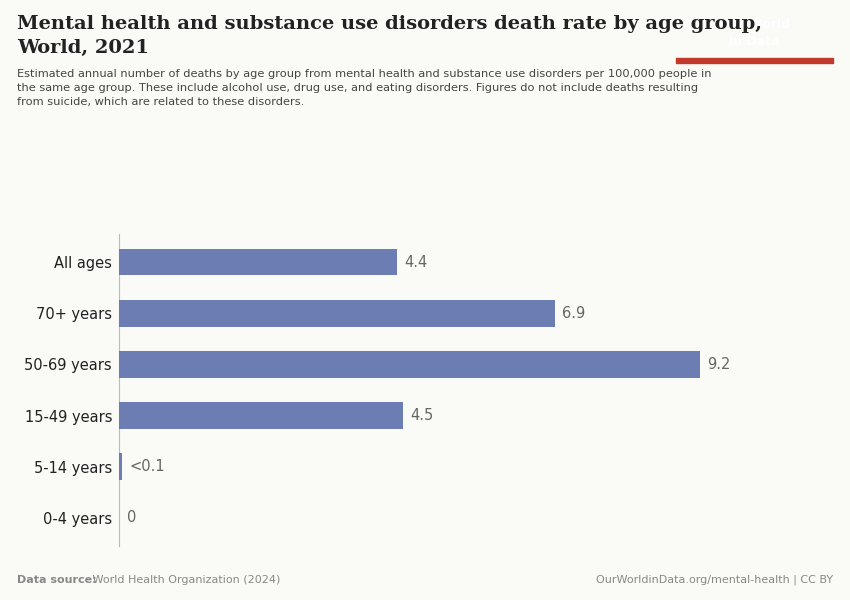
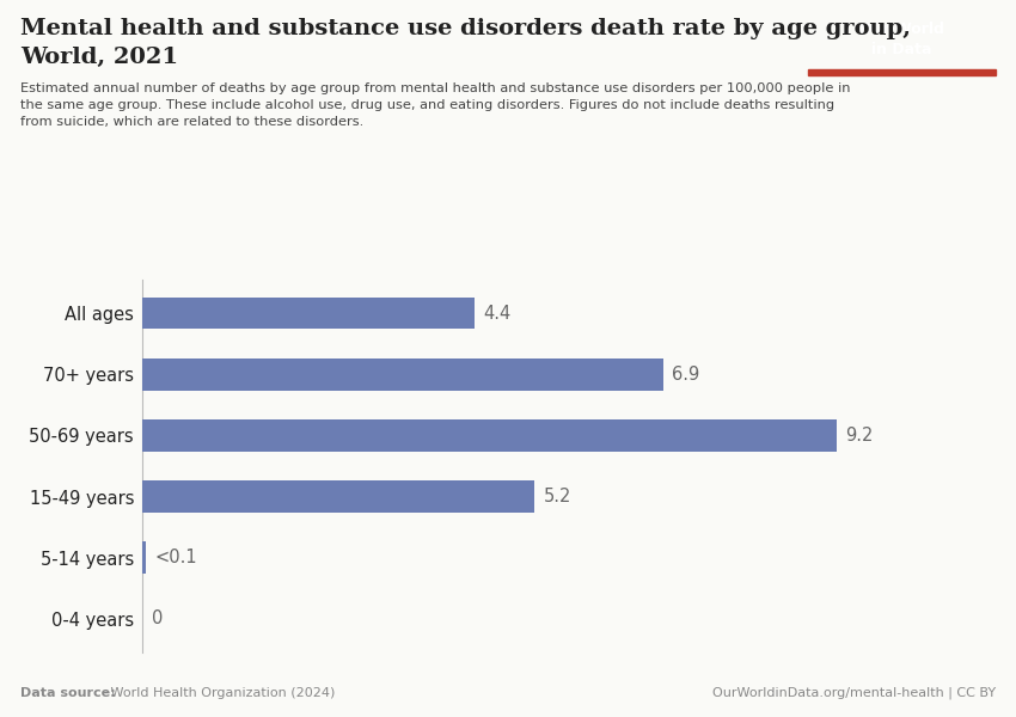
15-49 years: 4.5 -> 5.2
